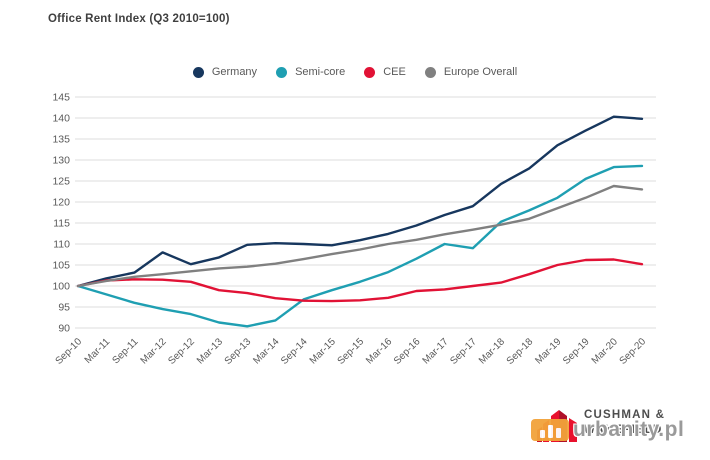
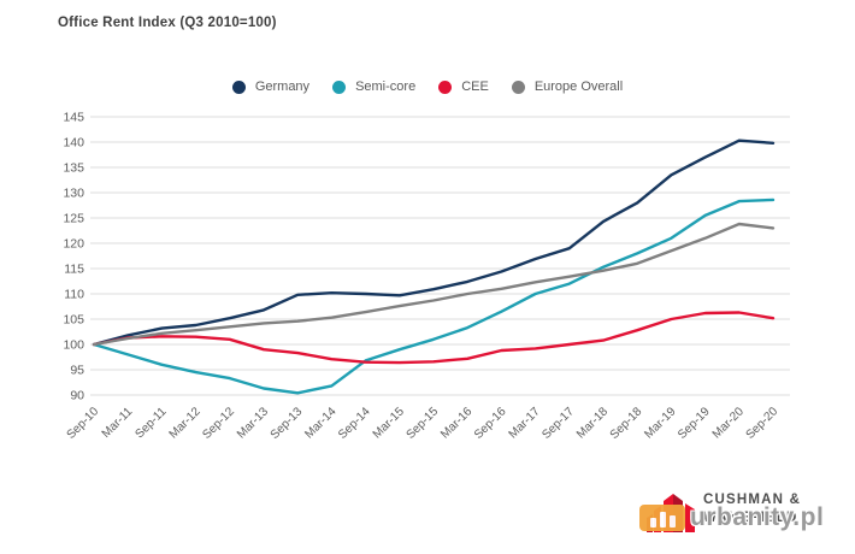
Germany/Mar-12: 108 -> 104
Semi-core/Sep-17: 109 -> 112
